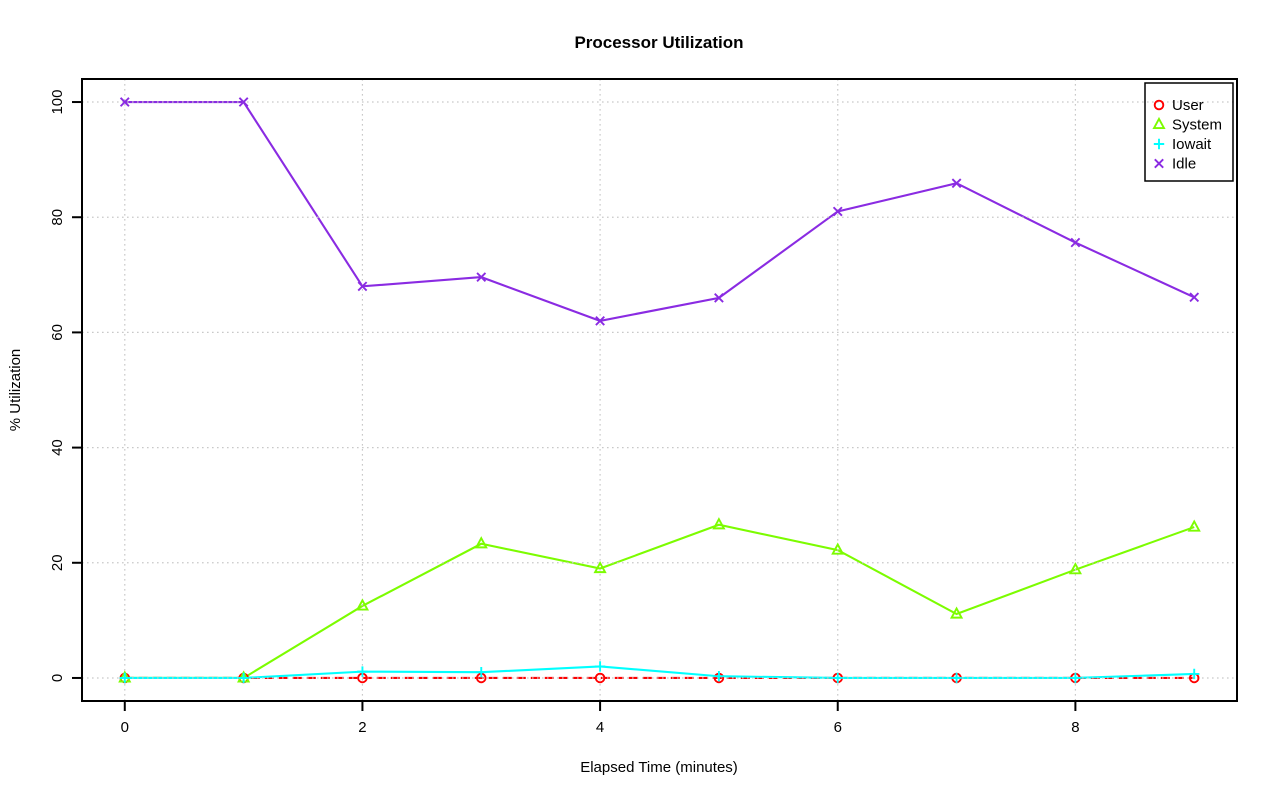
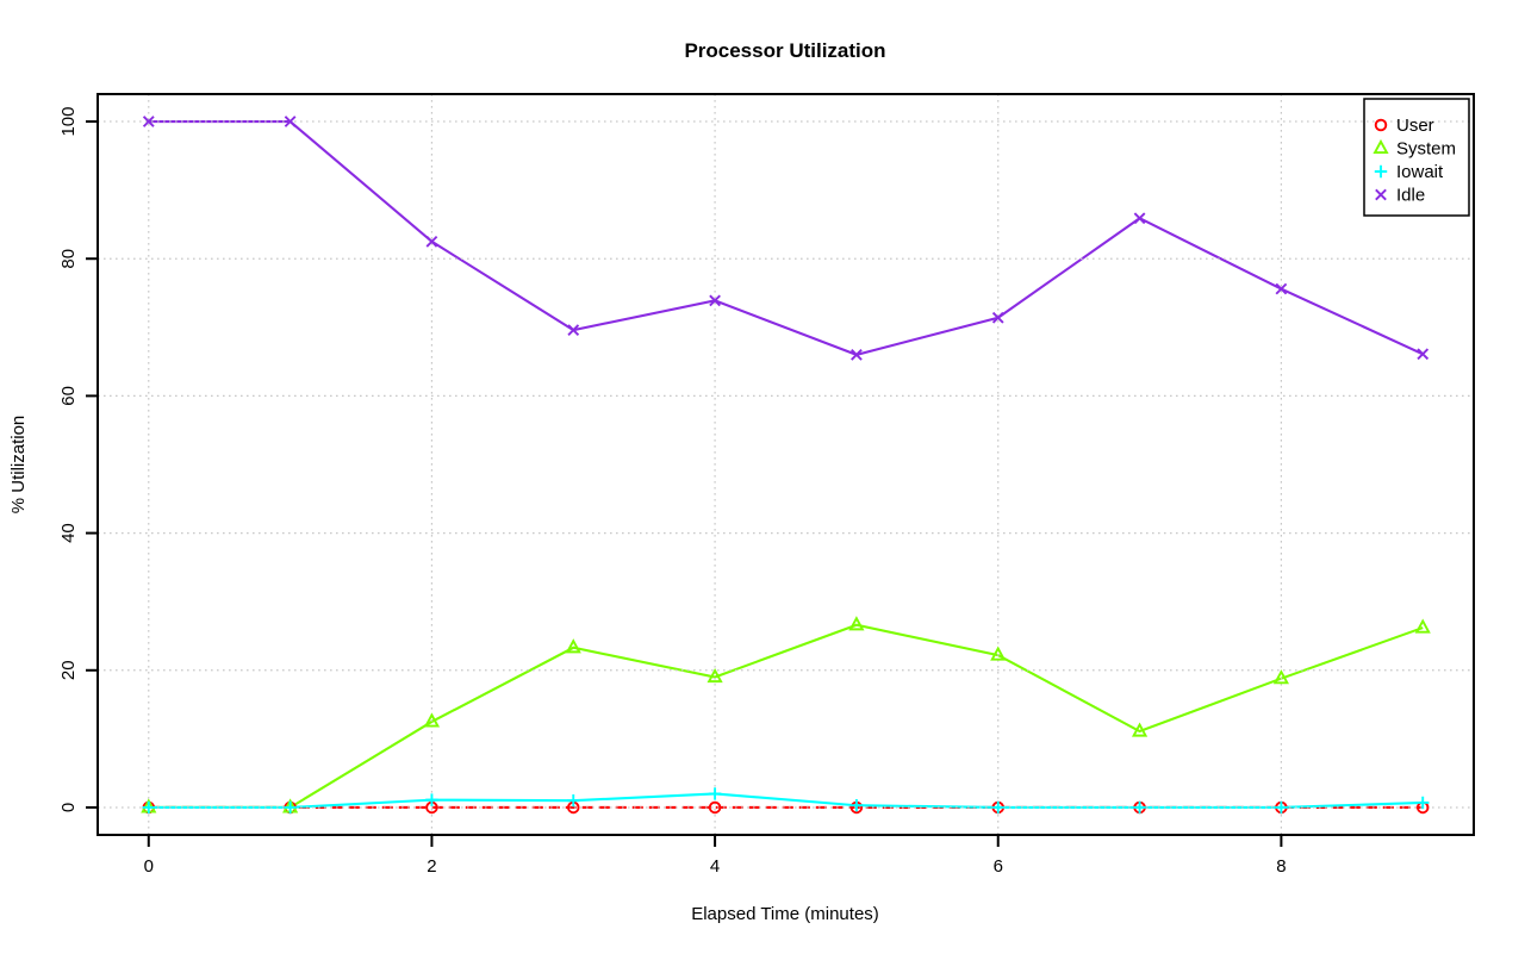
Idle/2: 68 -> 82
Idle/4: 62 -> 74
Idle/6: 81 -> 71
